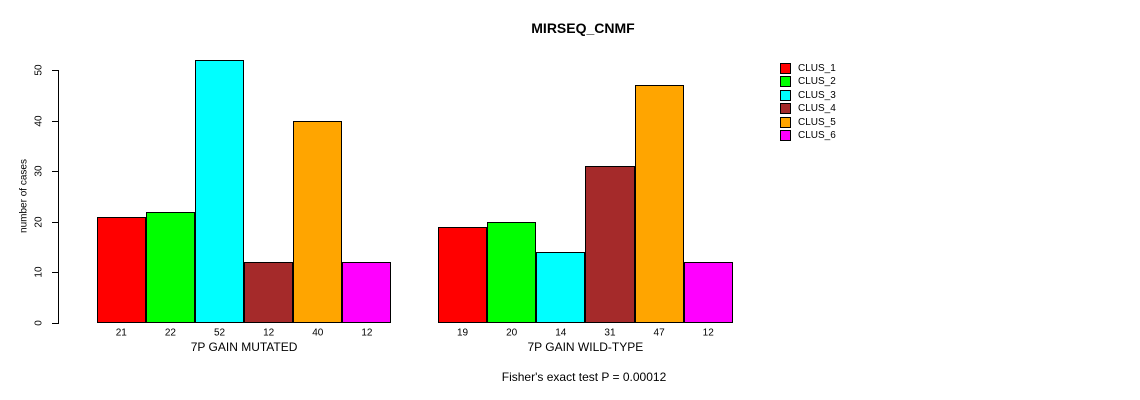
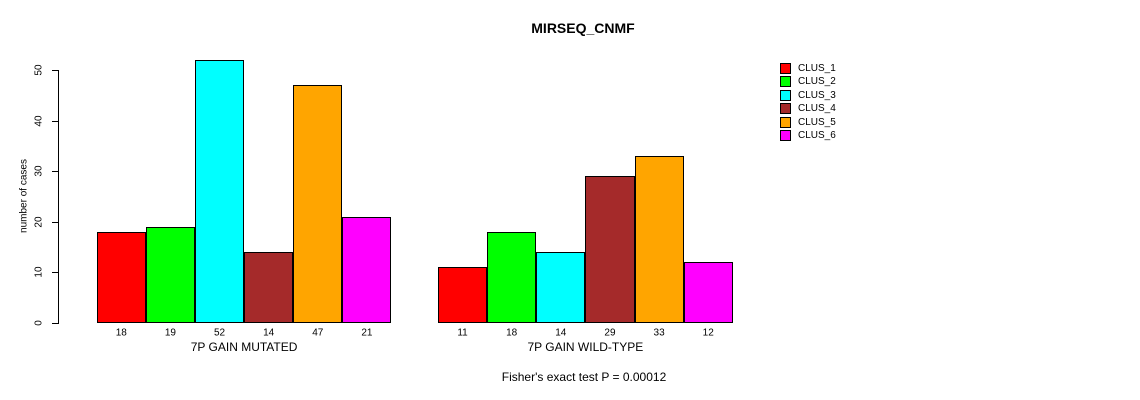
CLUS_1/7P GAIN MUTATED: 21 -> 18
CLUS_2/7P GAIN MUTATED: 22 -> 19
CLUS_4/7P GAIN MUTATED: 12 -> 14
CLUS_5/7P GAIN MUTATED: 40 -> 47
CLUS_6/7P GAIN MUTATED: 12 -> 21
CLUS_1/7P GAIN WILD-TYPE: 19 -> 11
CLUS_2/7P GAIN WILD-TYPE: 20 -> 18
CLUS_4/7P GAIN WILD-TYPE: 31 -> 29
CLUS_5/7P GAIN WILD-TYPE: 47 -> 33
